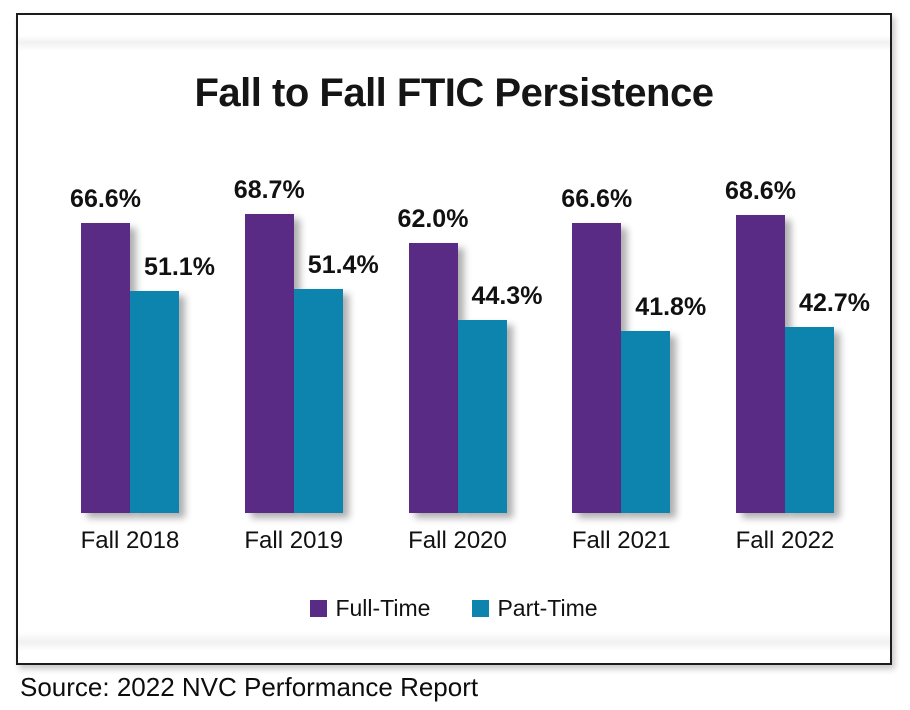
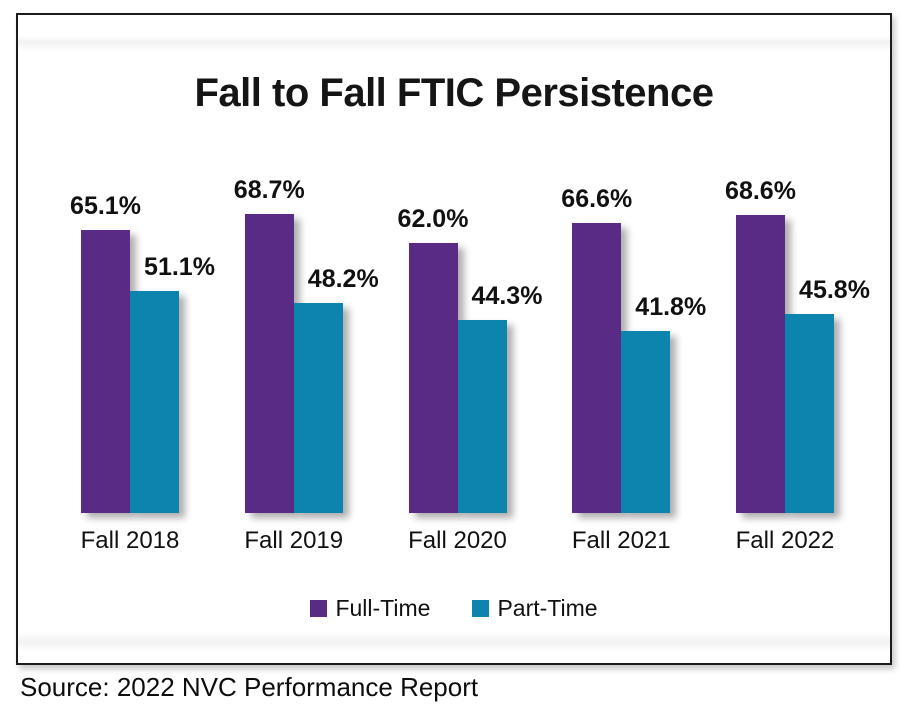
Full-Time/Fall 2018: 66.6% -> 65.1%
Part-Time/Fall 2019: 51.4% -> 48.2%
Part-Time/Fall 2022: 42.7% -> 45.8%
